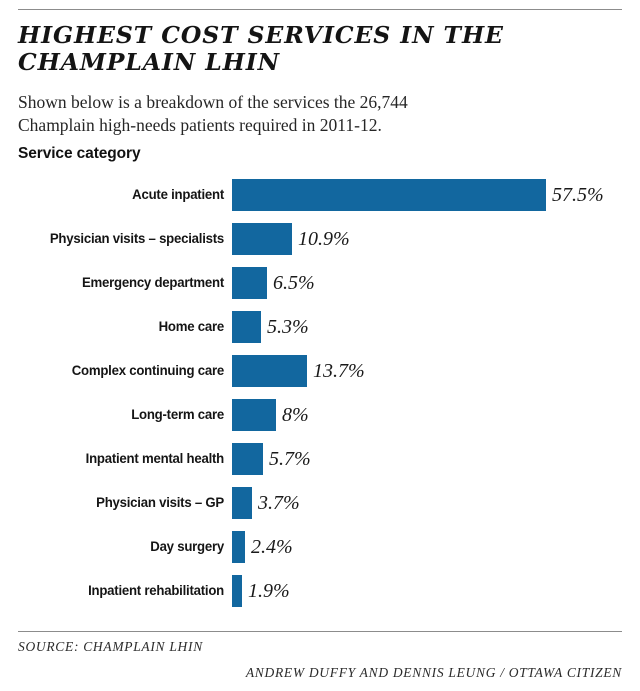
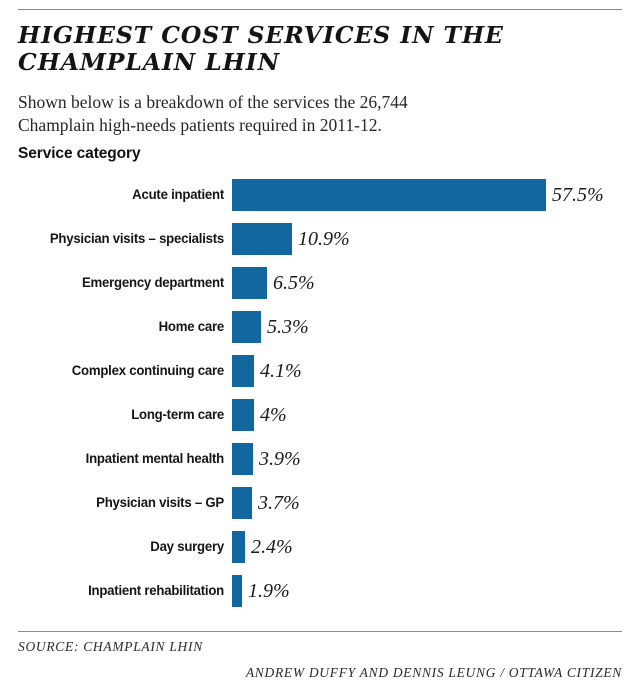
Complex continuing care: 13.7% -> 4.1%
Long-term care: 8% -> 4%
Inpatient mental health: 5.7% -> 3.9%
